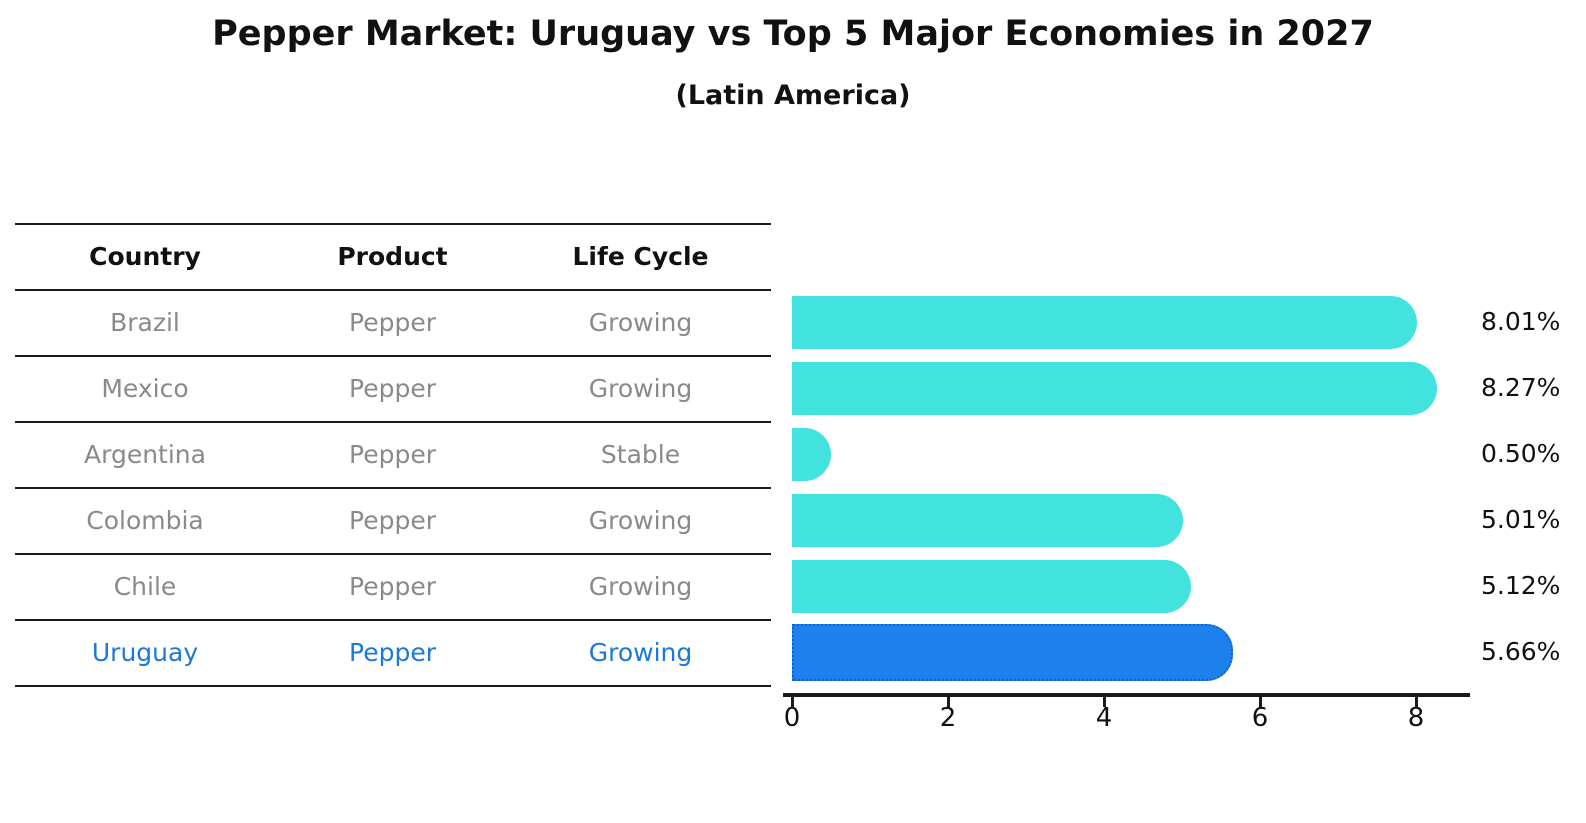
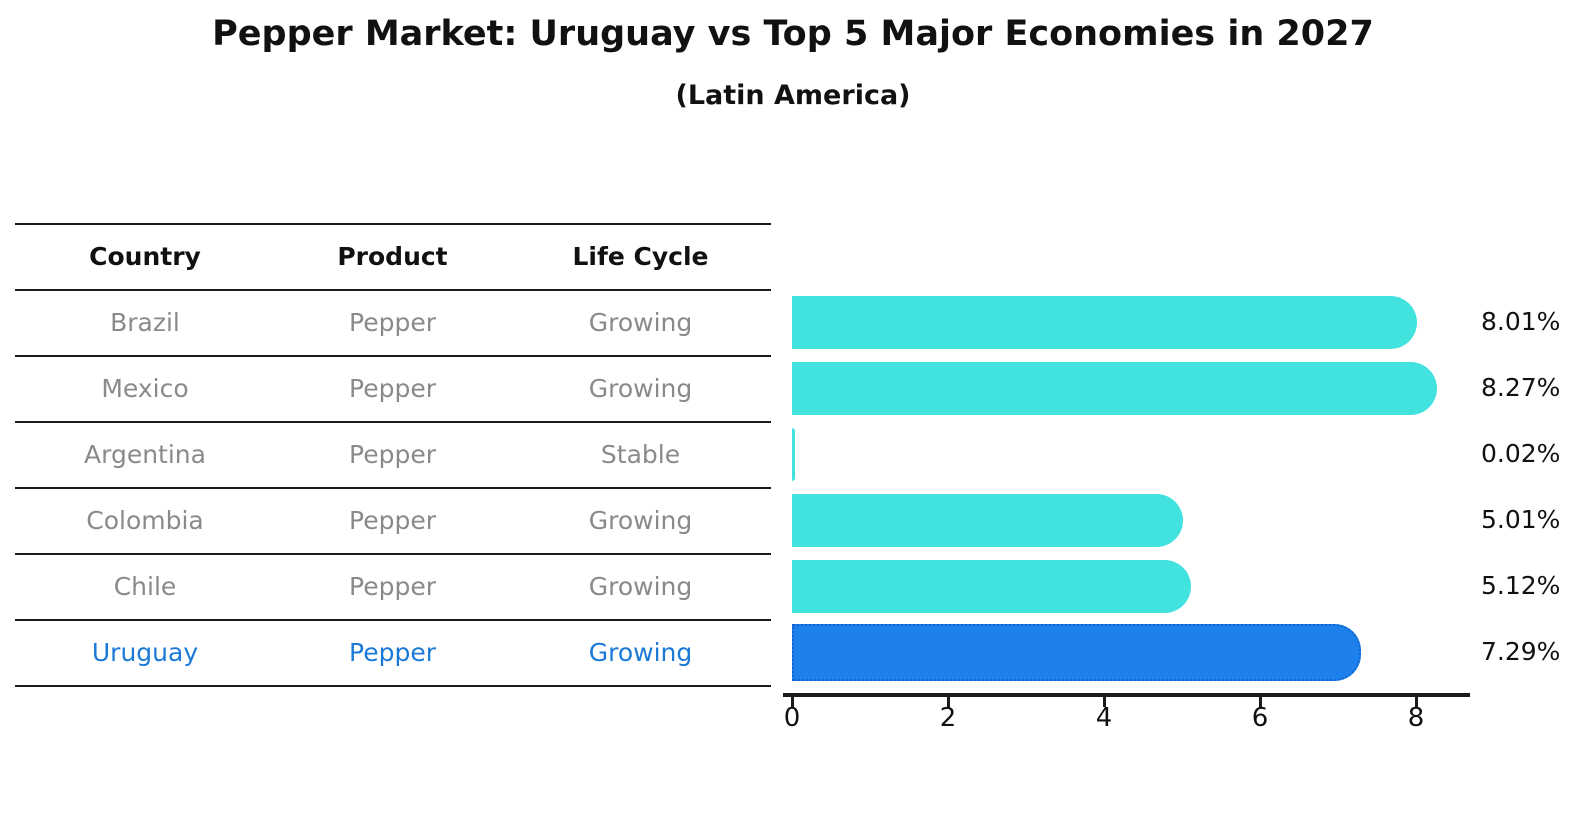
Argentina: 0.50% -> 0.02%
Uruguay: 5.66% -> 7.29%
